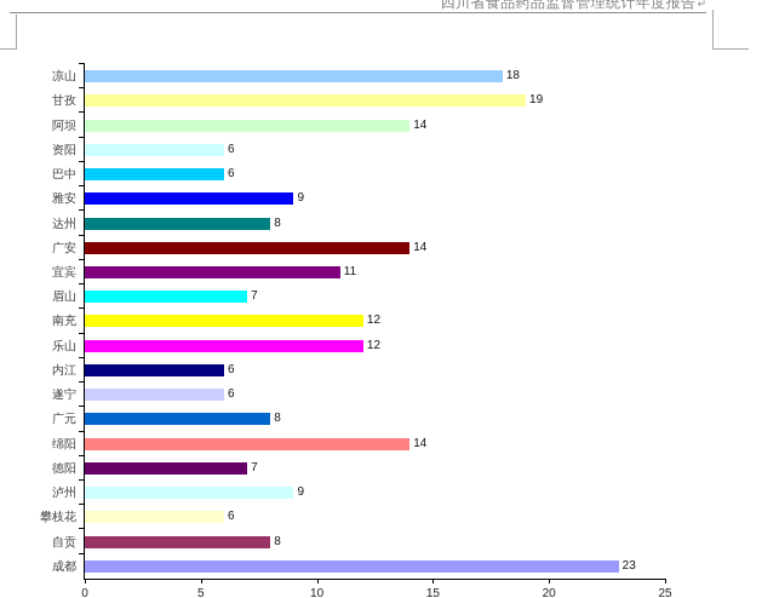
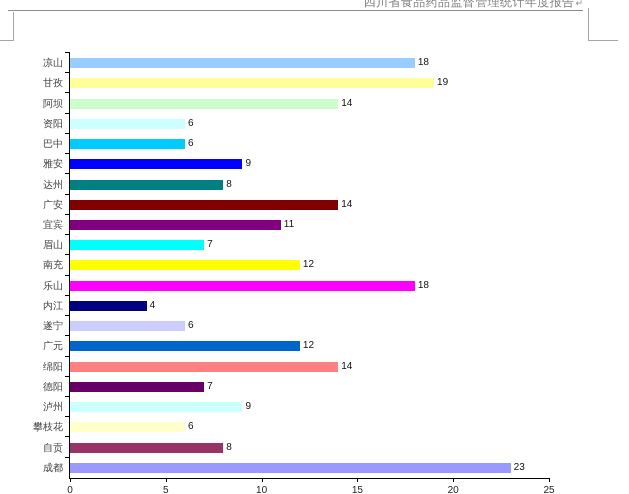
乐山: 12 -> 18
内江: 6 -> 4
广元: 8 -> 12
